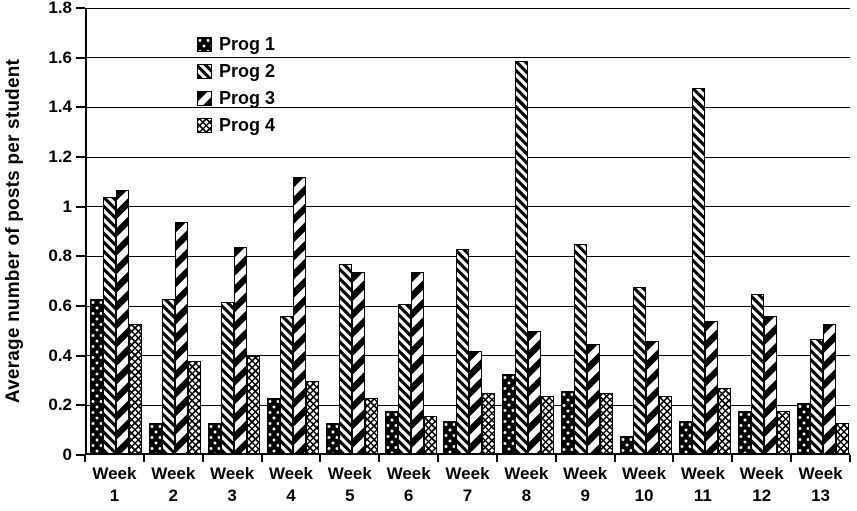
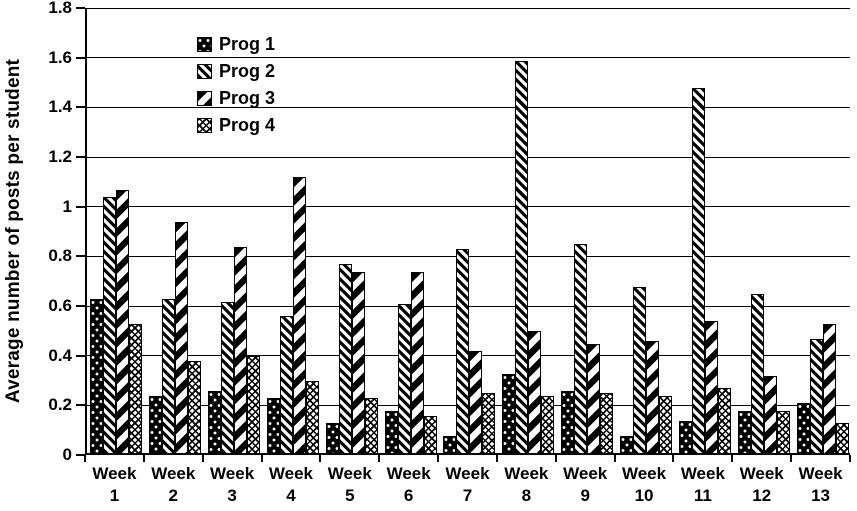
Prog 1/Week 2: 0.12 -> 0.23
Prog 1/Week 3: 0.12 -> 0.25
Prog 1/Week 7: 0.13 -> 0.07
Prog 3/Week 12: 0.55 -> 0.31
